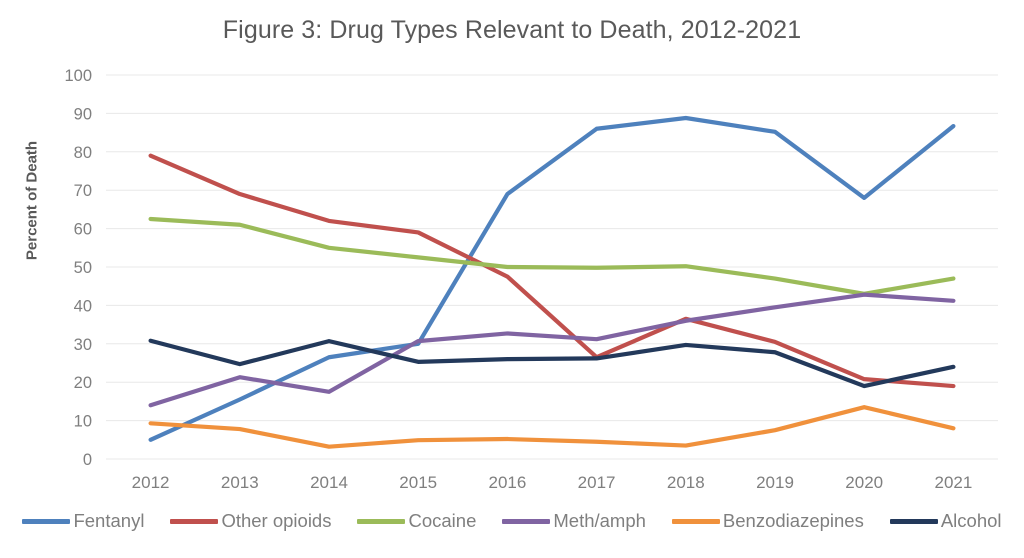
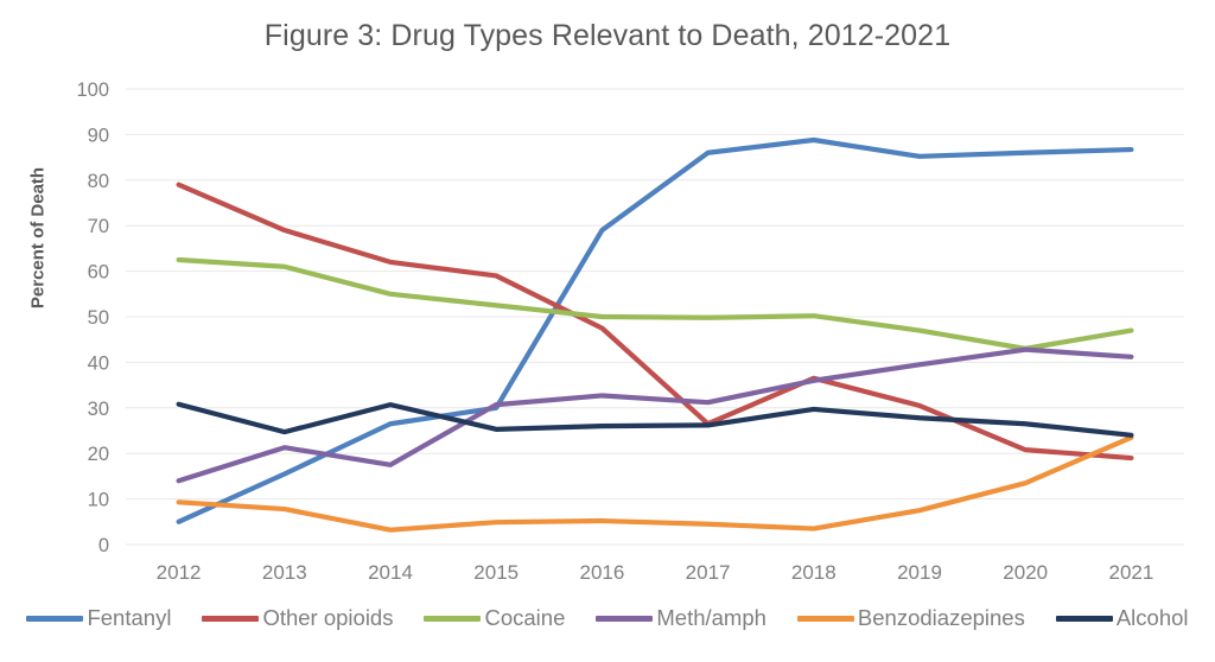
Fentanyl/2020: 68 -> 86
Alcohol/2020: 19 -> 26
Benzodiazepines/2021: 8 -> 24
